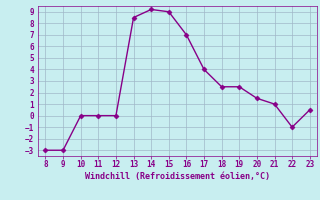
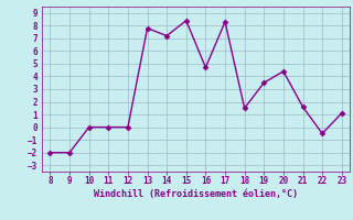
8: -3.0 -> -2.0
9: -3.0 -> -2.0
13: 8.5 -> 7.8
14: 9.2 -> 7.2
15: 9.0 -> 8.4
16: 7.0 -> 4.7
17: 4.0 -> 8.3
18: 2.5 -> 1.5
19: 2.5 -> 3.5
20: 1.5 -> 4.4
21: 1.0 -> 1.6
22: -1.0 -> -0.5
23: 0.5 -> 1.1
